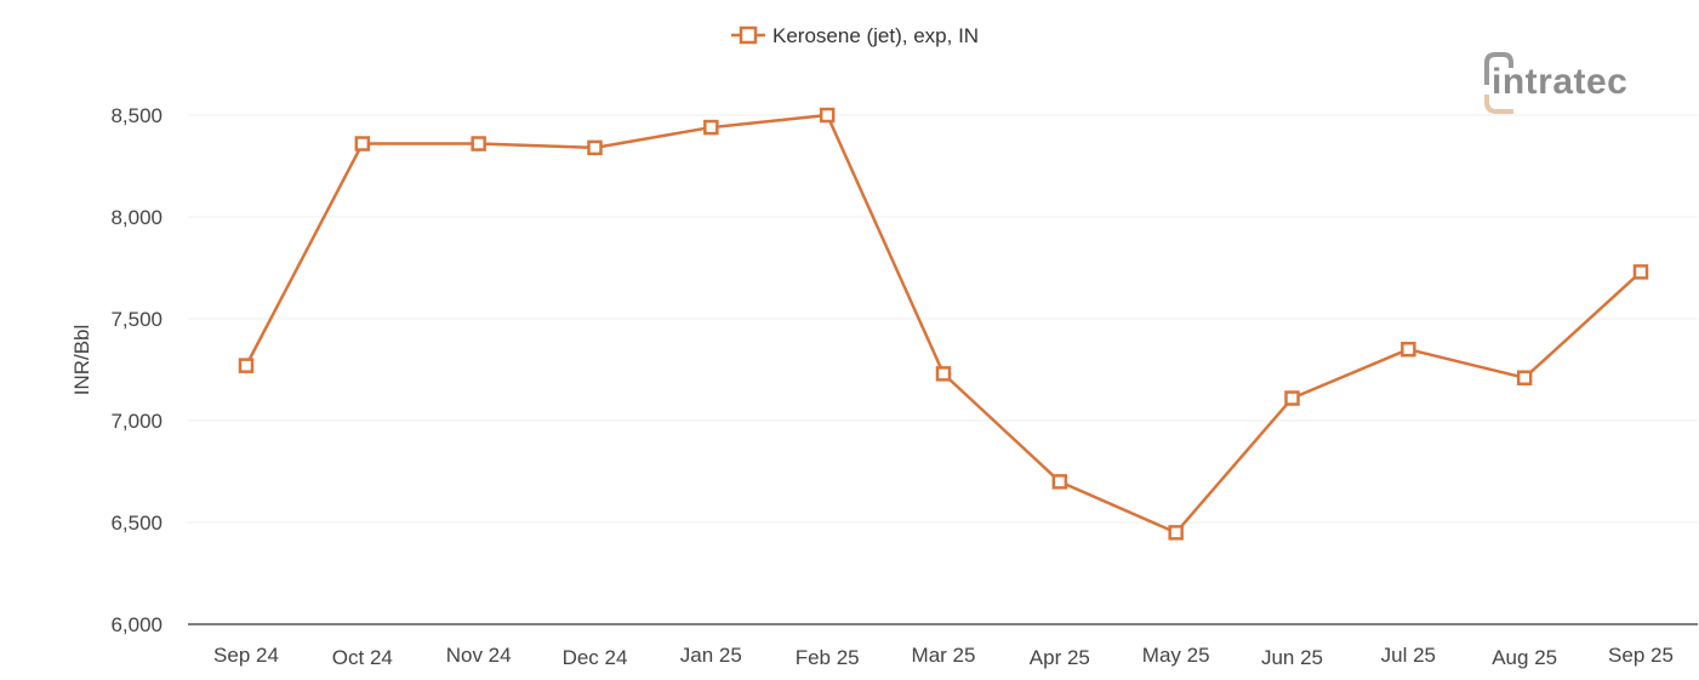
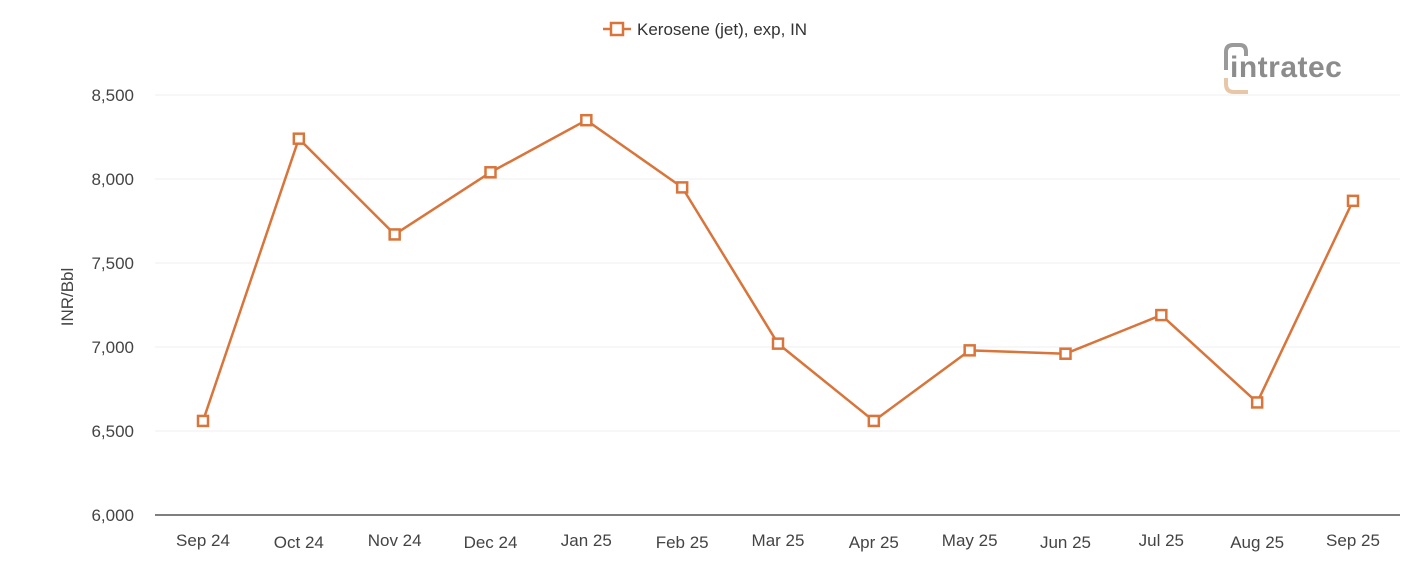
Sep 24: 7270 -> 6560
Oct 24: 8360 -> 8240
Nov 24: 8360 -> 7670
Dec 24: 8340 -> 8040
Jan 25: 8440 -> 8350
Feb 25: 8500 -> 7950
Mar 25: 7230 -> 7020
Apr 25: 6700 -> 6560
May 25: 6450 -> 6980
Jun 25: 7110 -> 6960
Jul 25: 7350 -> 7190
Aug 25: 7210 -> 6670
Sep 25: 7730 -> 7870
